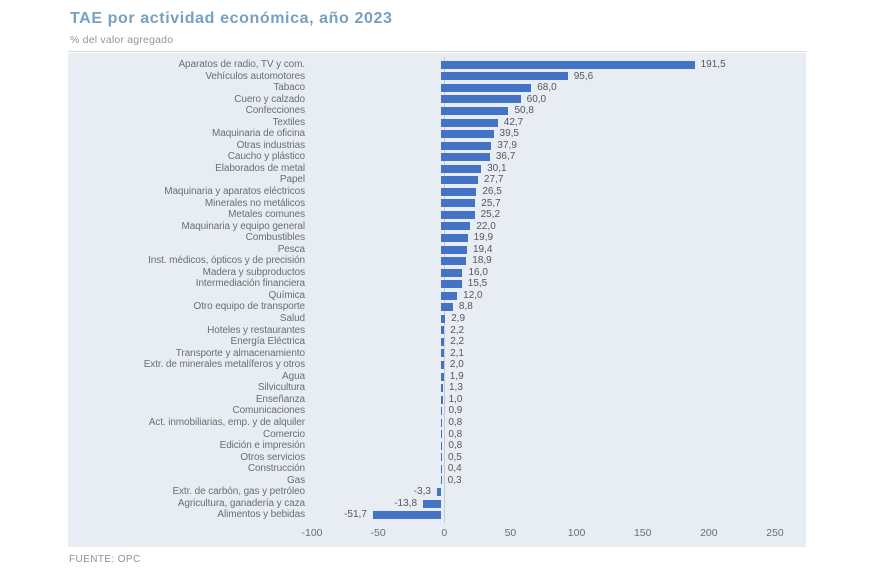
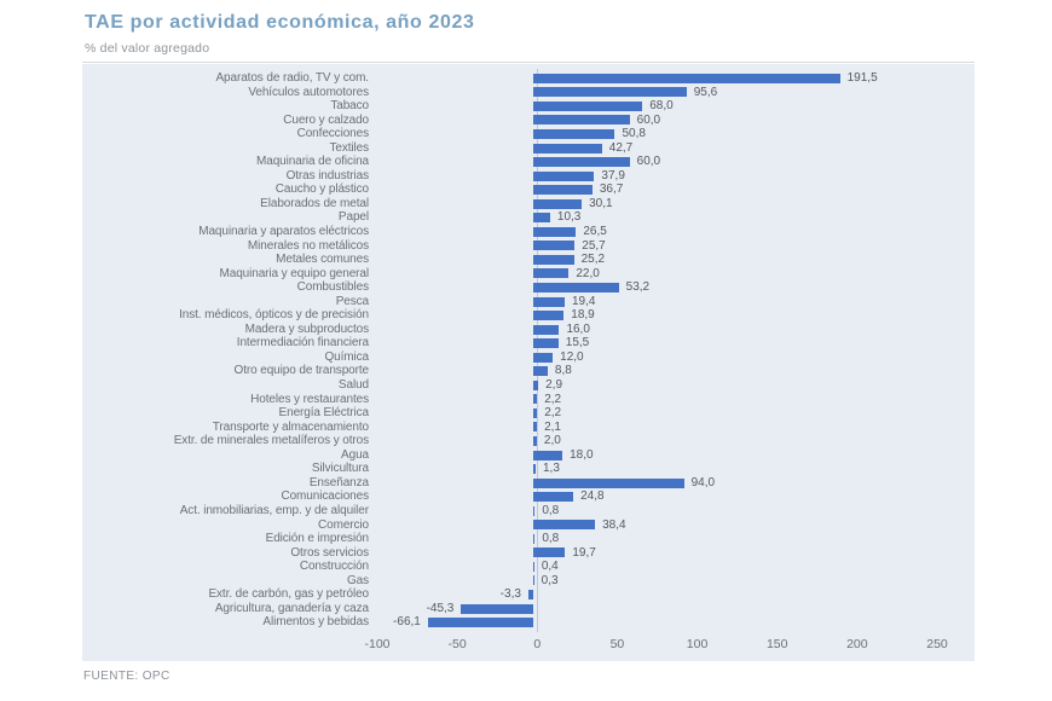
Maquinaria de oficina: 39,5 -> 60,0
Papel: 27,7 -> 10,3
Combustibles: 19,9 -> 53,2
Agua: 1,9 -> 18,0
Enseñanza: 1,0 -> 94,0
Comunicaciones: 0,9 -> 24,8
Comercio: 0,8 -> 38,4
Otros servicios: 0,5 -> 19,7
Agricultura, ganadería y caza: -13,8 -> -45,3
Alimentos y bebidas: -51,7 -> -66,1
